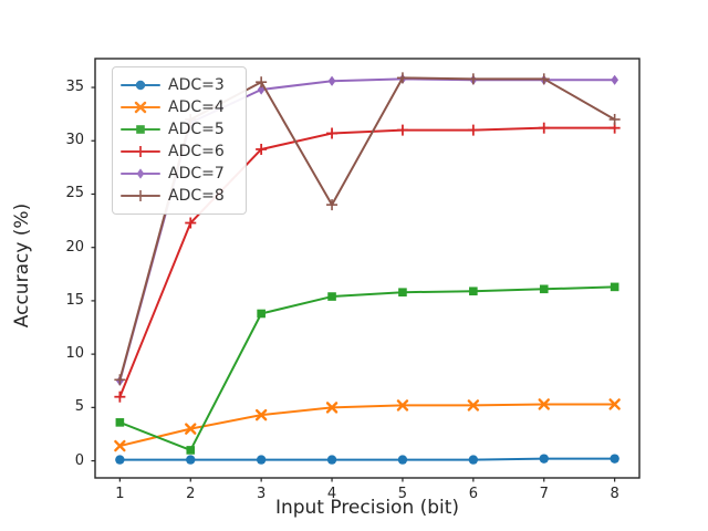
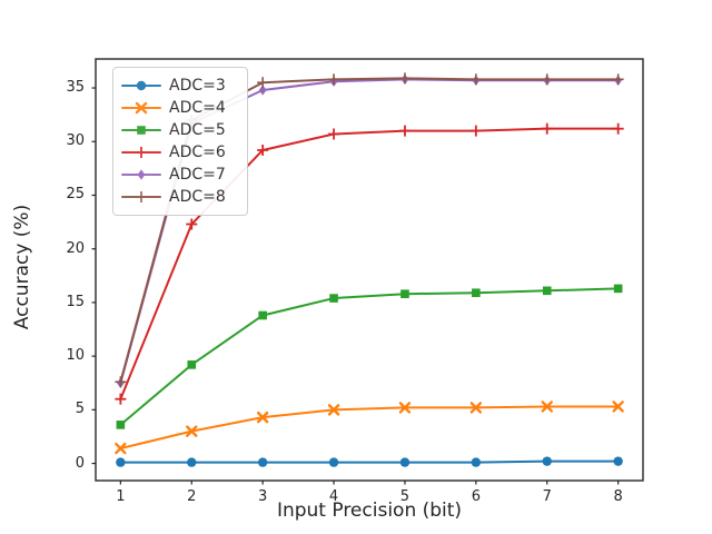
ADC=5/2: 1 -> 9
ADC=8/4: 24 -> 36
ADC=8/8: 32 -> 36
